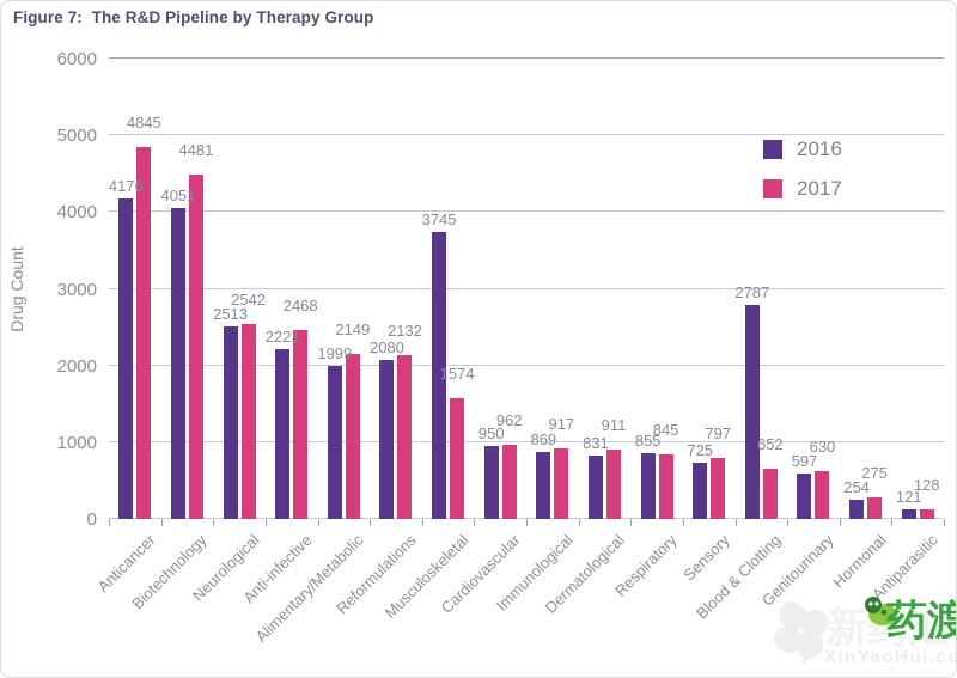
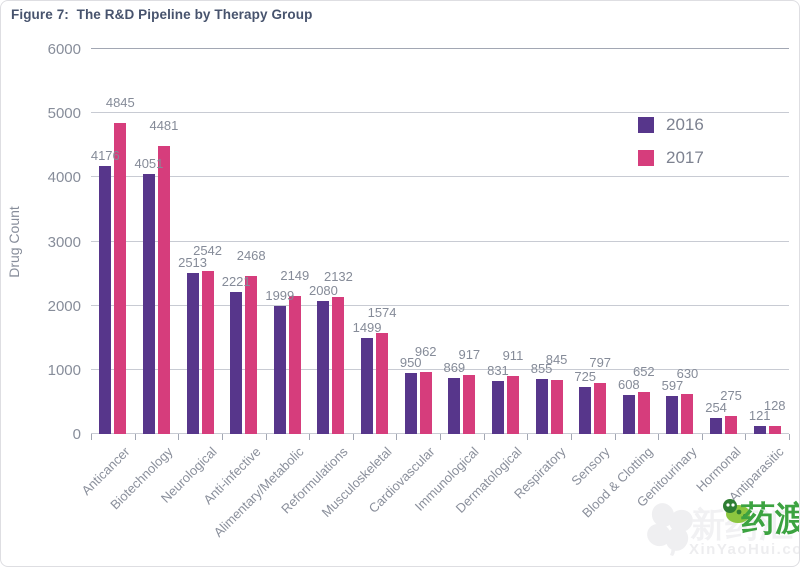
2016/Musculoskeletal: 3745 -> 1499
2016/Blood & Clotting: 2787 -> 608
